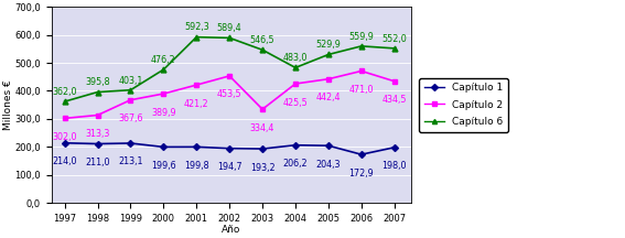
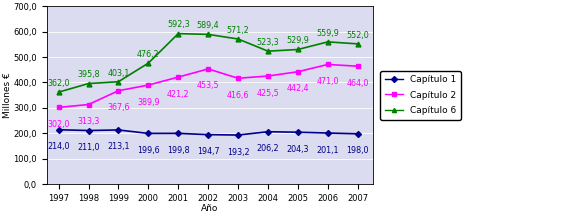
Capítulo 2/2003: 334,4 -> 416,6
Capítulo 6/2003: 546,5 -> 571,2
Capítulo 6/2004: 483,0 -> 523,3
Capítulo 1/2006: 172,9 -> 201,1
Capítulo 2/2007: 434,5 -> 464,0
